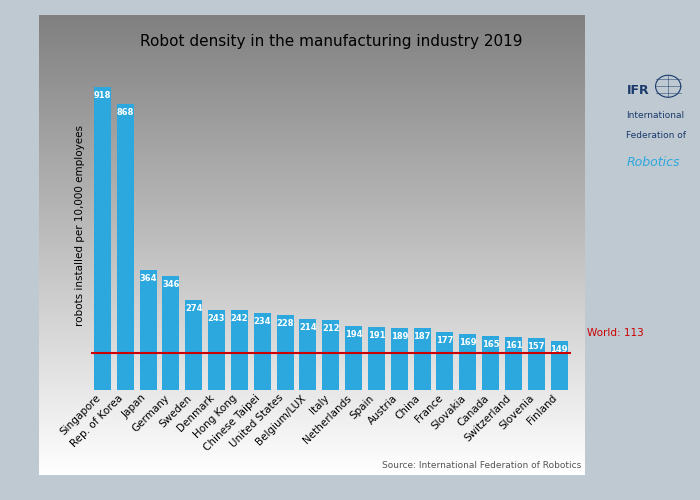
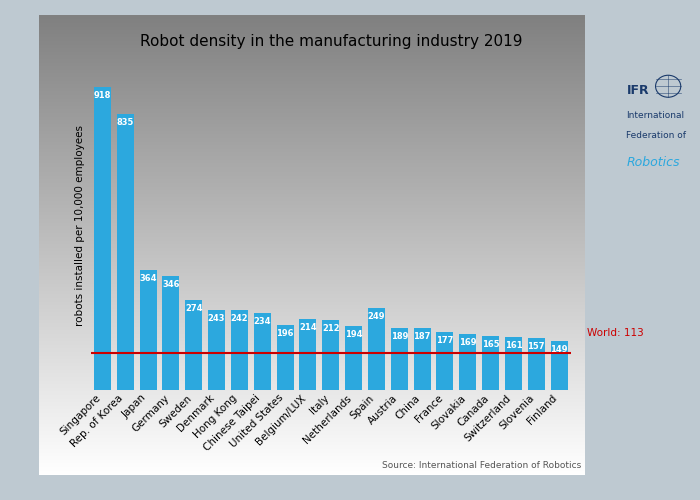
Rep. of Korea: 868 -> 835
United States: 228 -> 196
Spain: 191 -> 249
